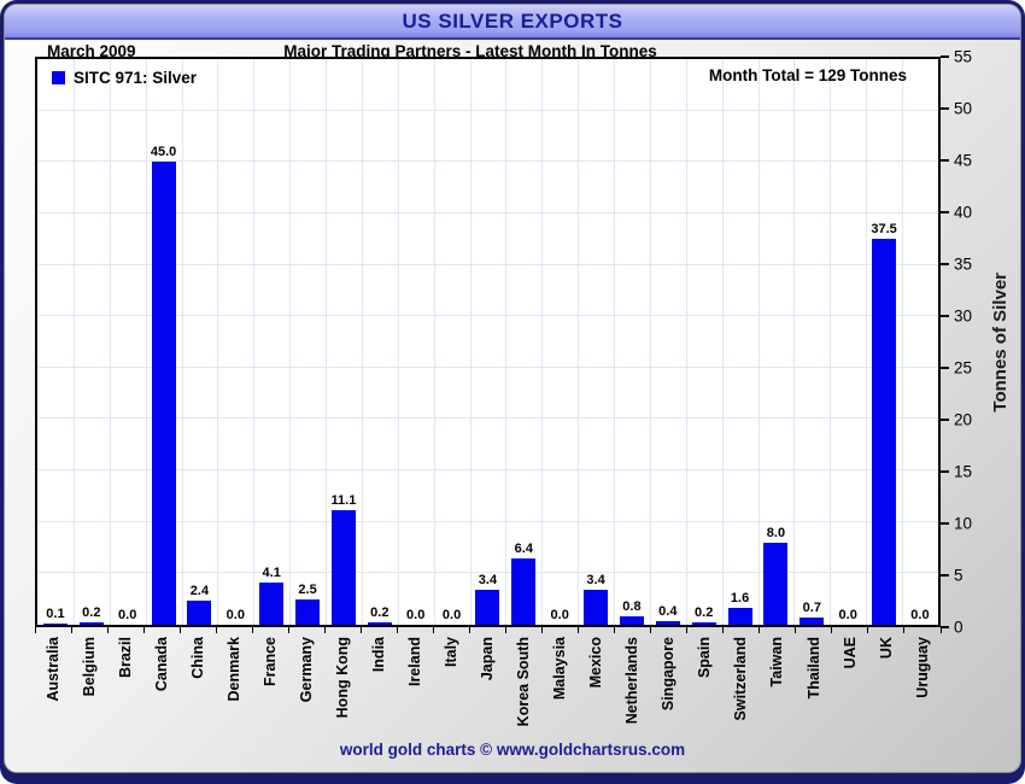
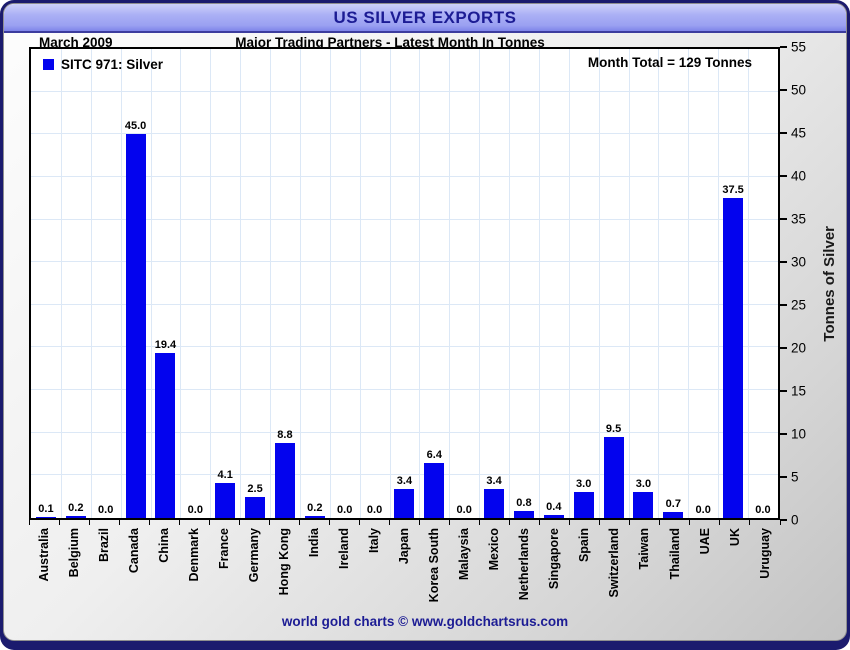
China: 2.4 -> 19.4
Hong Kong: 11.1 -> 8.8
Spain: 0.2 -> 3.0
Switzerland: 1.6 -> 9.5
Taiwan: 8.0 -> 3.0
